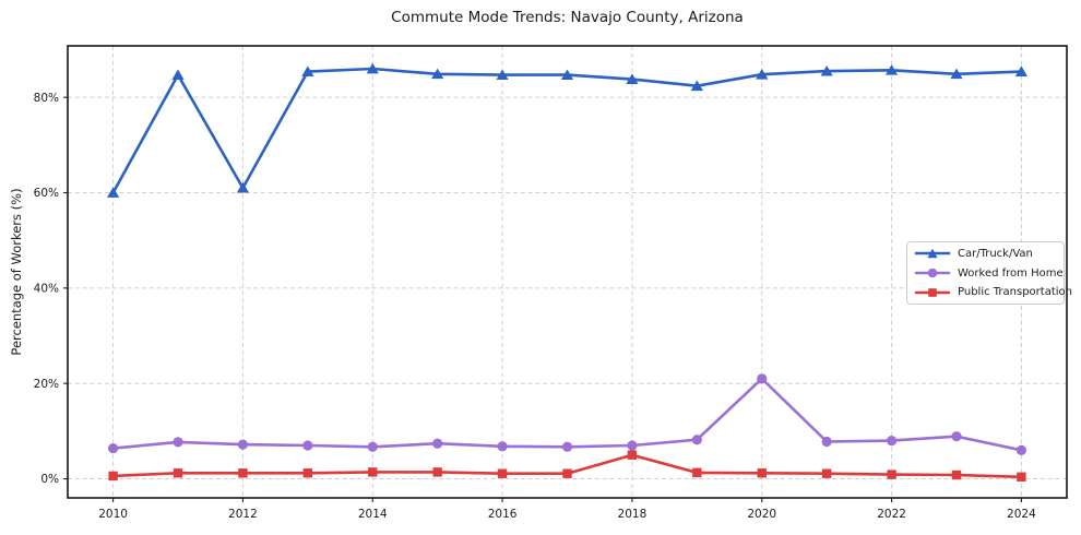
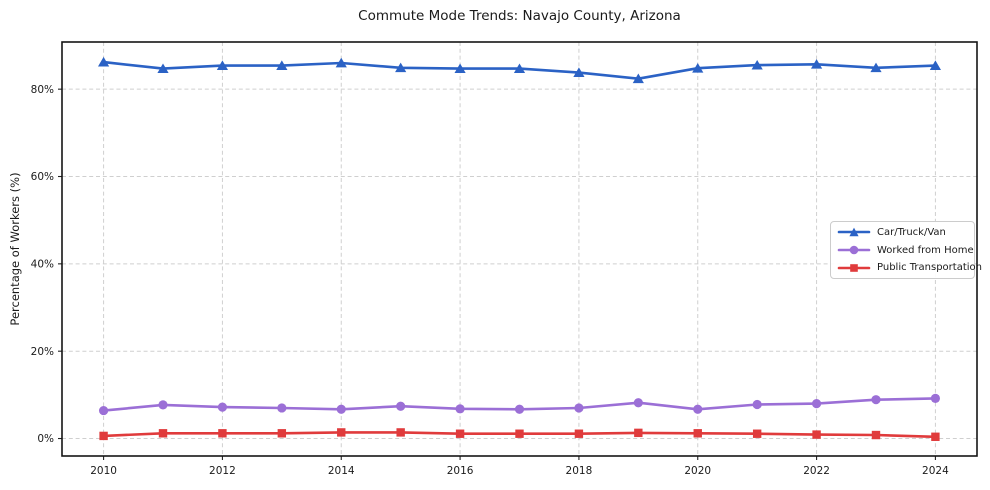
Car/Truck/Van/2010: 60% -> 86%
Car/Truck/Van/2012: 61% -> 85%
Public Transportation/2018: 5% -> 1%
Worked from Home/2020: 21% -> 7%
Worked from Home/2024: 6% -> 9%
